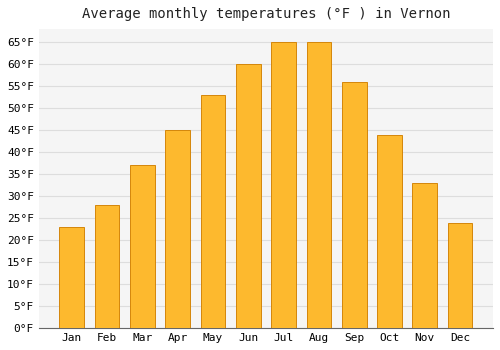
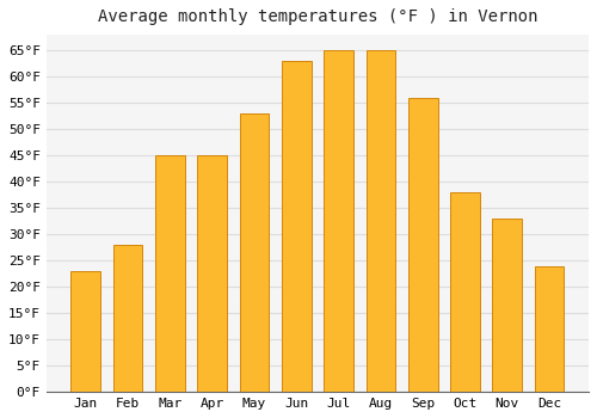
Mar: 37°F -> 45°F
Jun: 60°F -> 63°F
Oct: 44°F -> 38°F
